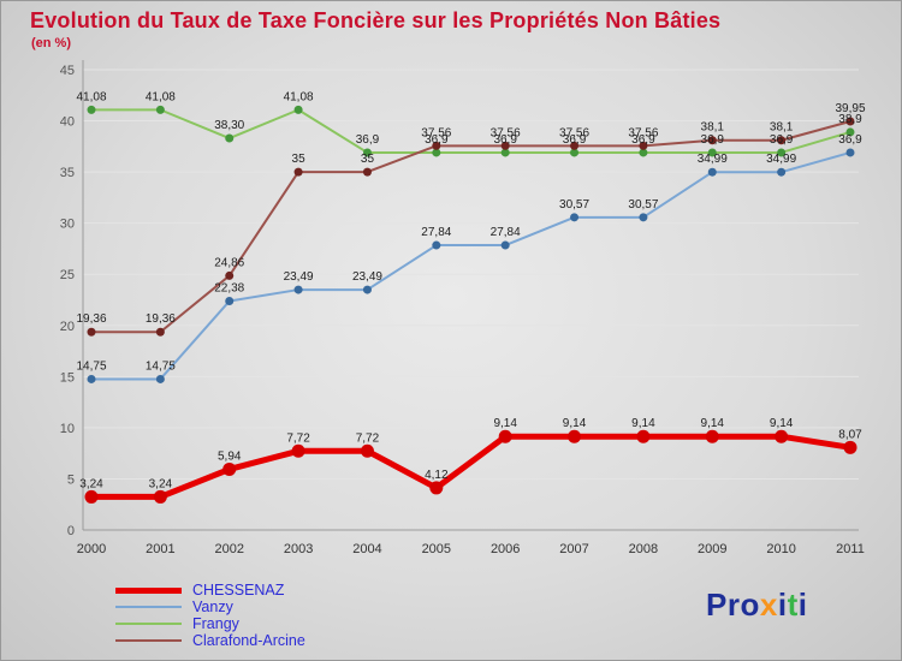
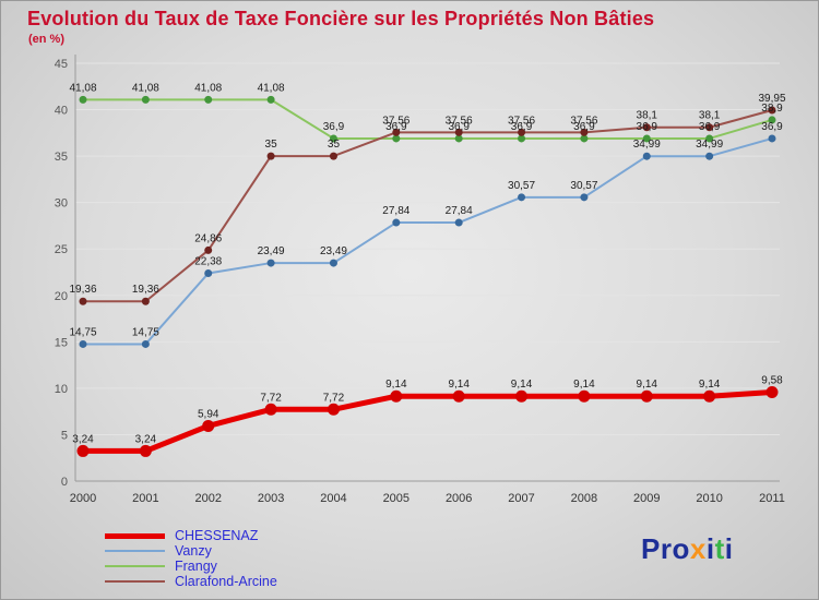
Frangy/2002: 38,30 -> 41,08
CHESSENAZ/2005: 4,12 -> 9,14
CHESSENAZ/2011: 8,07 -> 9,58
